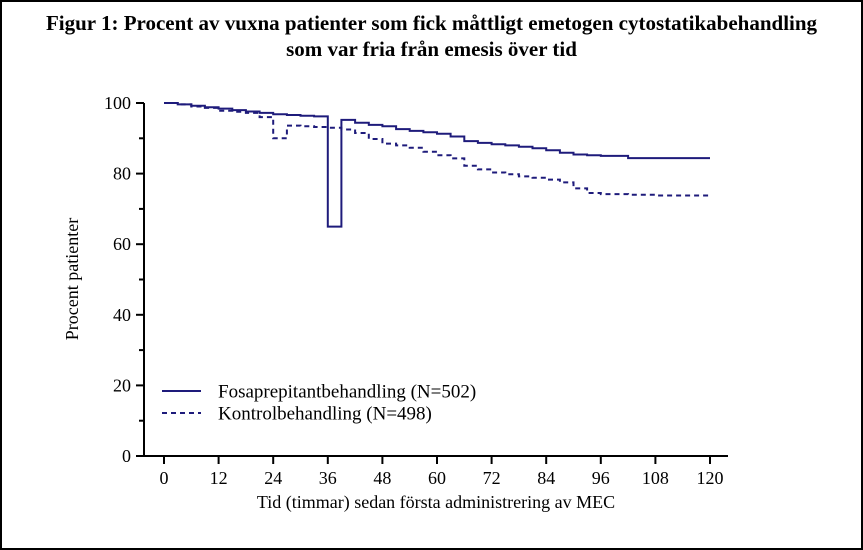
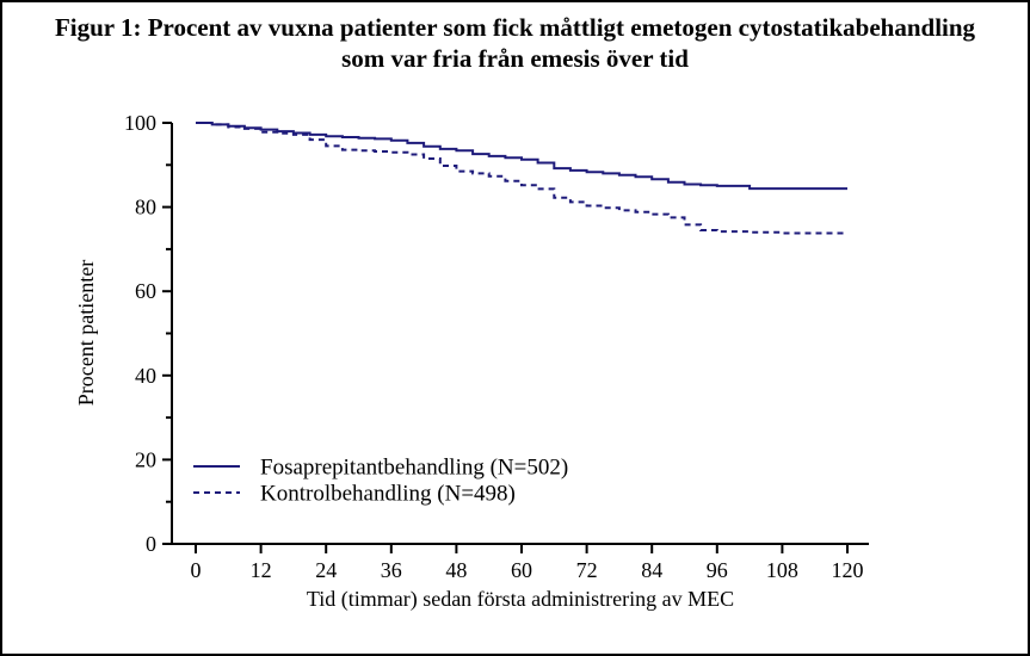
Kontrolbehandling (N=498)/24: 90 -> 94
Fosaprepitantbehandling (N=502)/36: 65 -> 96
